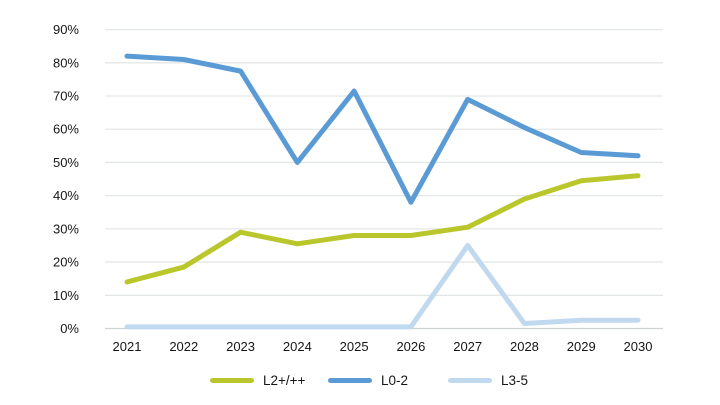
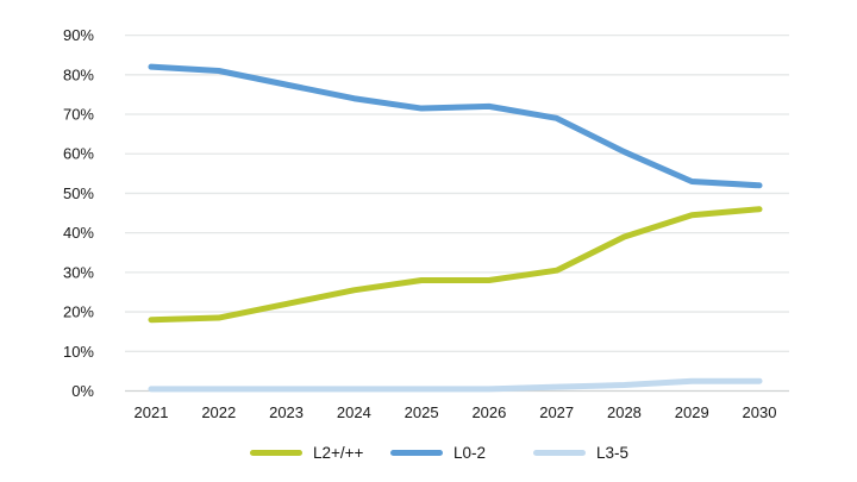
L2+/++/2021: 14% -> 18%
L2+/++/2023: 29% -> 22%
L0-2/2024: 50% -> 74%
L0-2/2026: 38% -> 72%
L3-5/2027: 25% -> 1%
